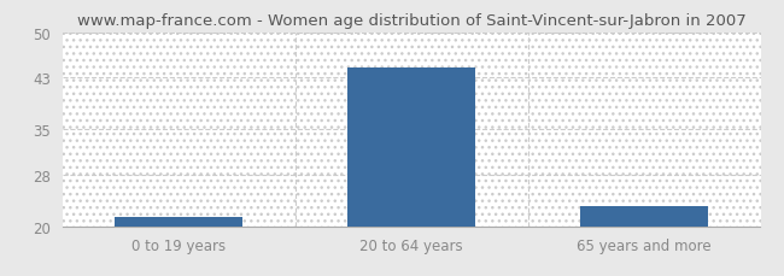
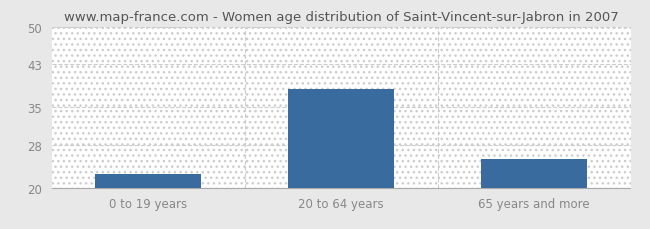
0 to 19 years: 21.5 -> 22.6
20 to 64 years: 44.5 -> 38.4
65 years and more: 23.0 -> 25.4
